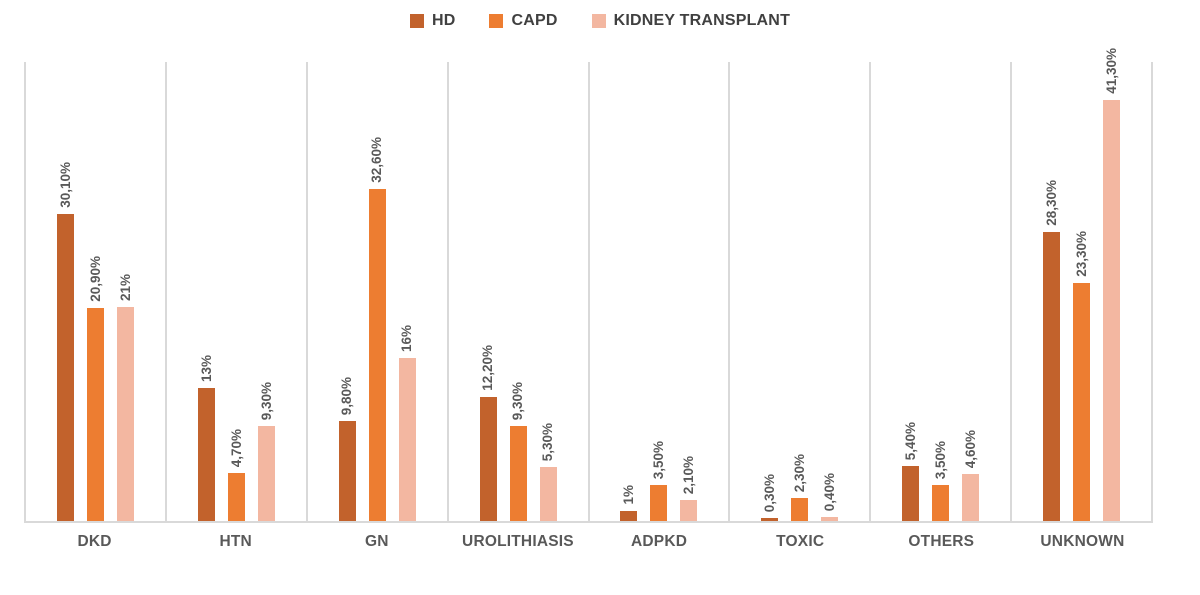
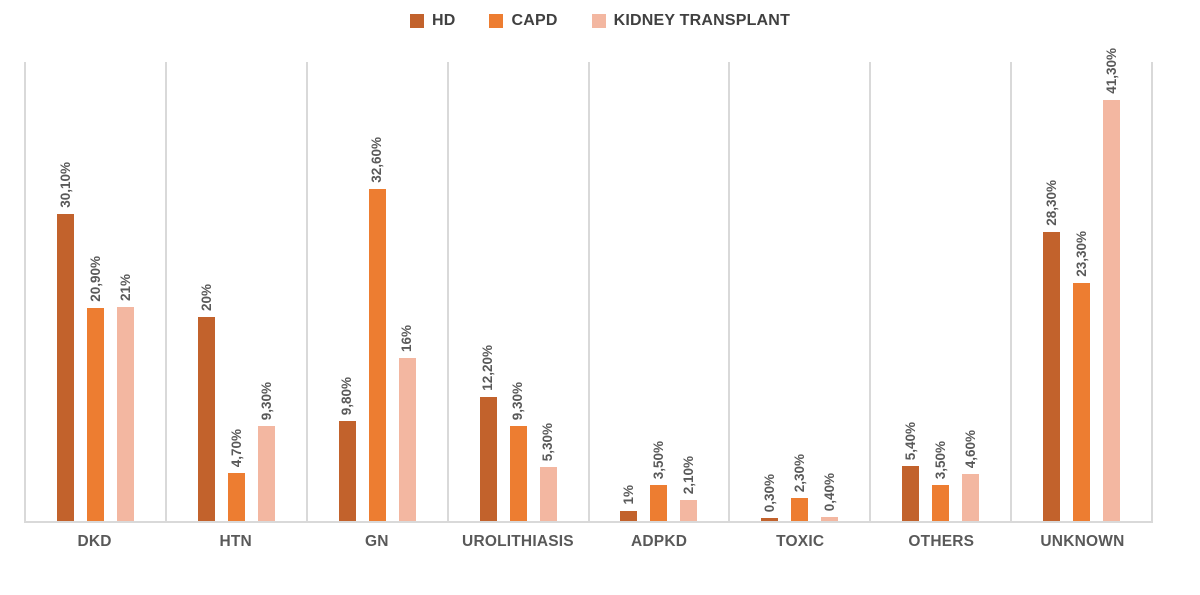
HD/HTN: 13% -> 20%
